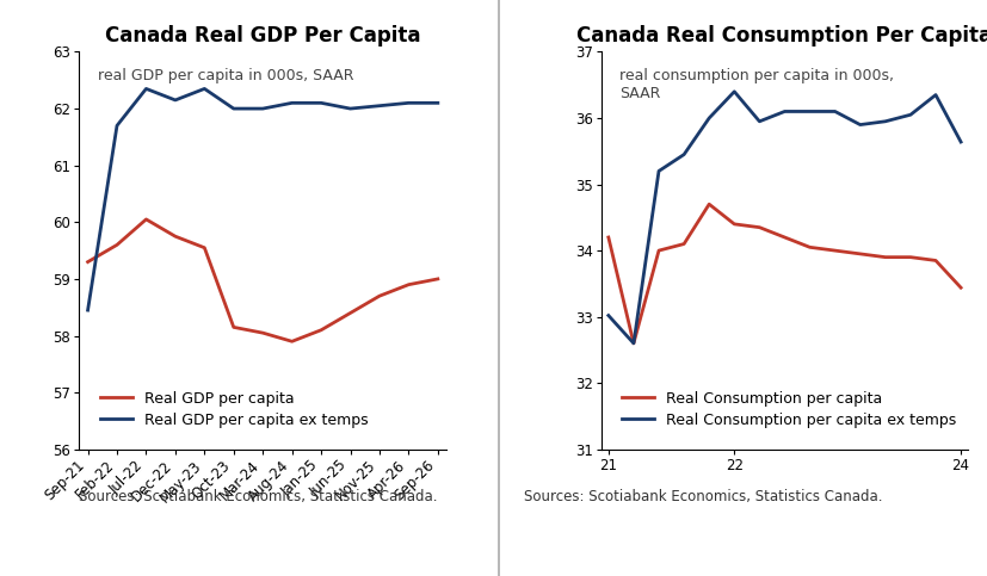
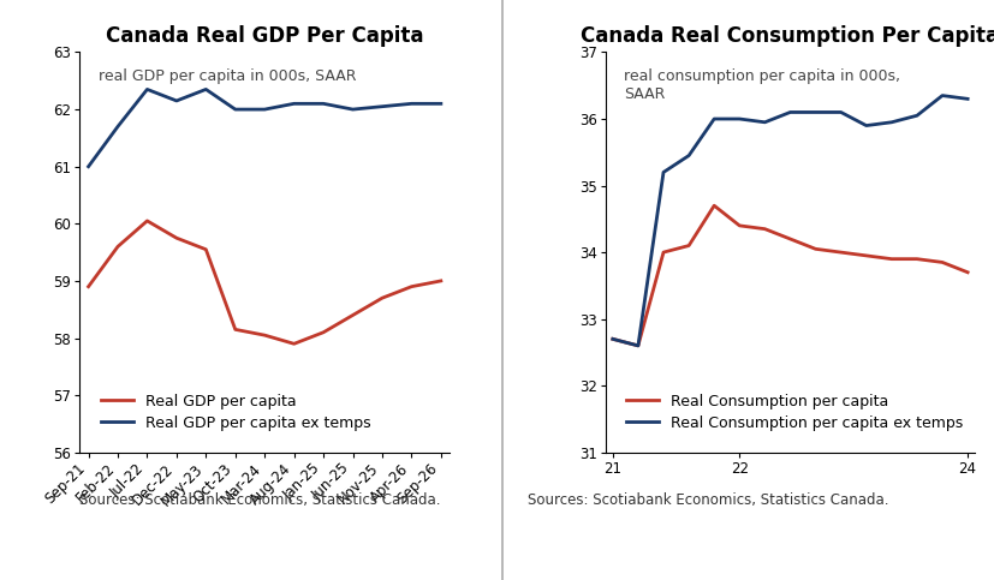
Canada Real GDP Per Capita/Real GDP per capita/Sep-21: 59.30 -> 58.90
Canada Real GDP Per Capita/Real GDP per capita ex temps/Sep-21: 58.45 -> 61.00
Real Consumption per capita/21: 34.20 -> 32.70
Real Consumption per capita ex temps/21: 33.02 -> 32.70
Real Consumption per capita ex temps/22: 36.40 -> 36.00
Real Consumption per capita/24: 33.44 -> 33.70
Real Consumption per capita ex temps/24: 35.64 -> 36.30
